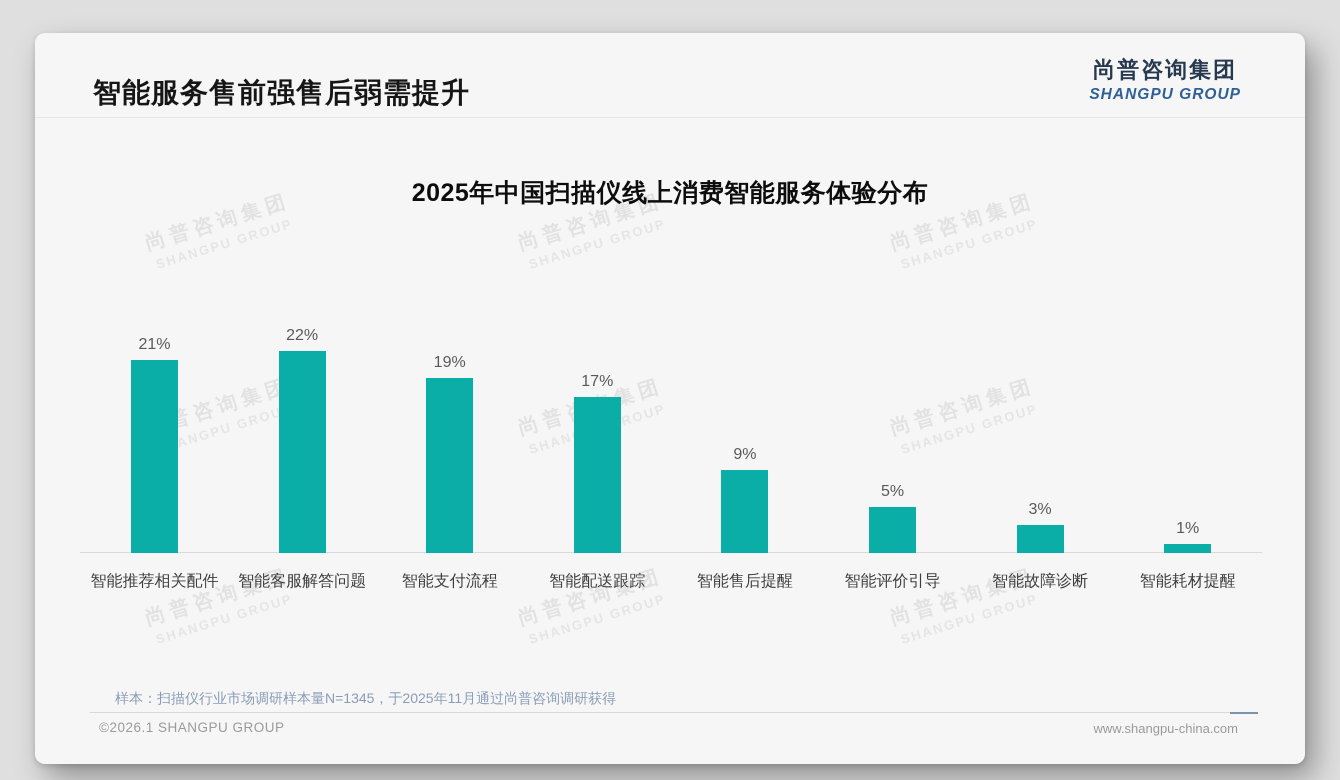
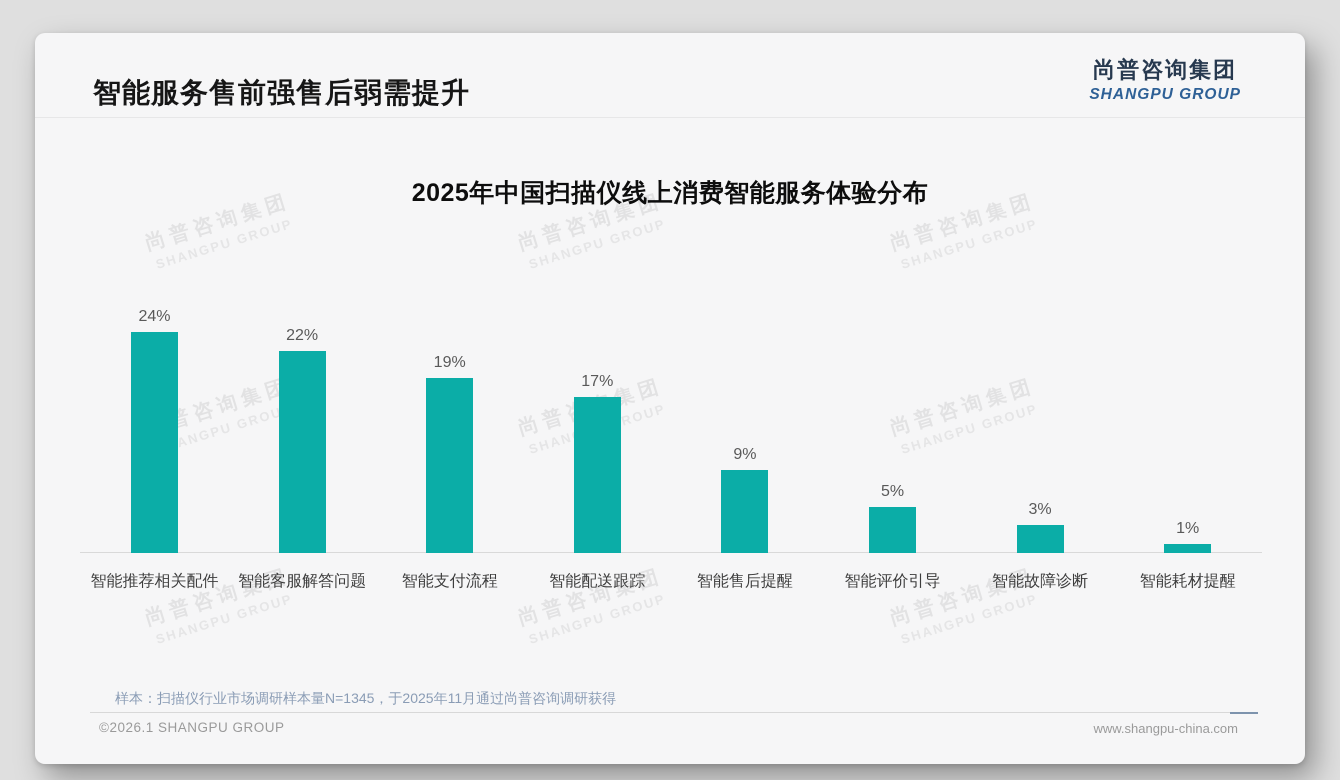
智能推荐相关配件: 21% -> 24%
